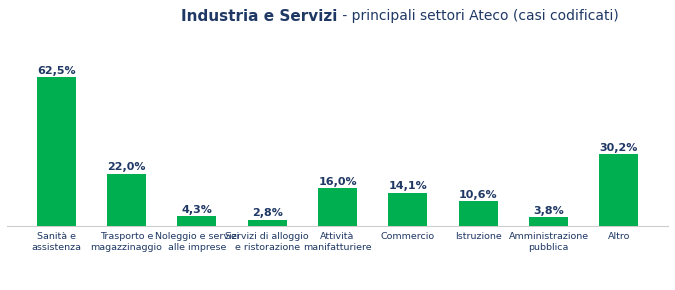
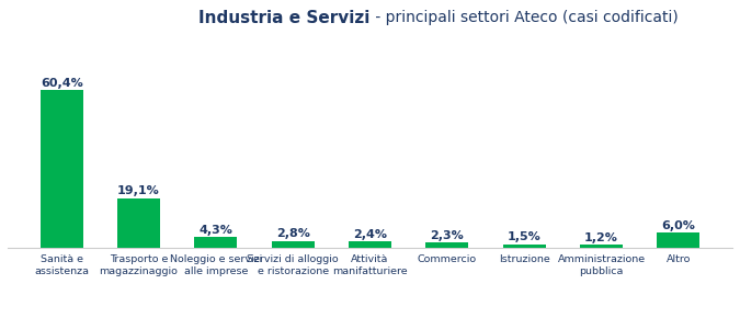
Sanità e assistenza: 62,5% -> 60,4%
Trasporto e magazzinaggio: 22,0% -> 19,1%
Attività manifatturiere: 16,0% -> 2,4%
Commercio: 14,1% -> 2,3%
Istruzione: 10,6% -> 1,5%
Amministrazione pubblica: 3,8% -> 1,2%
Altro: 30,2% -> 6,0%
